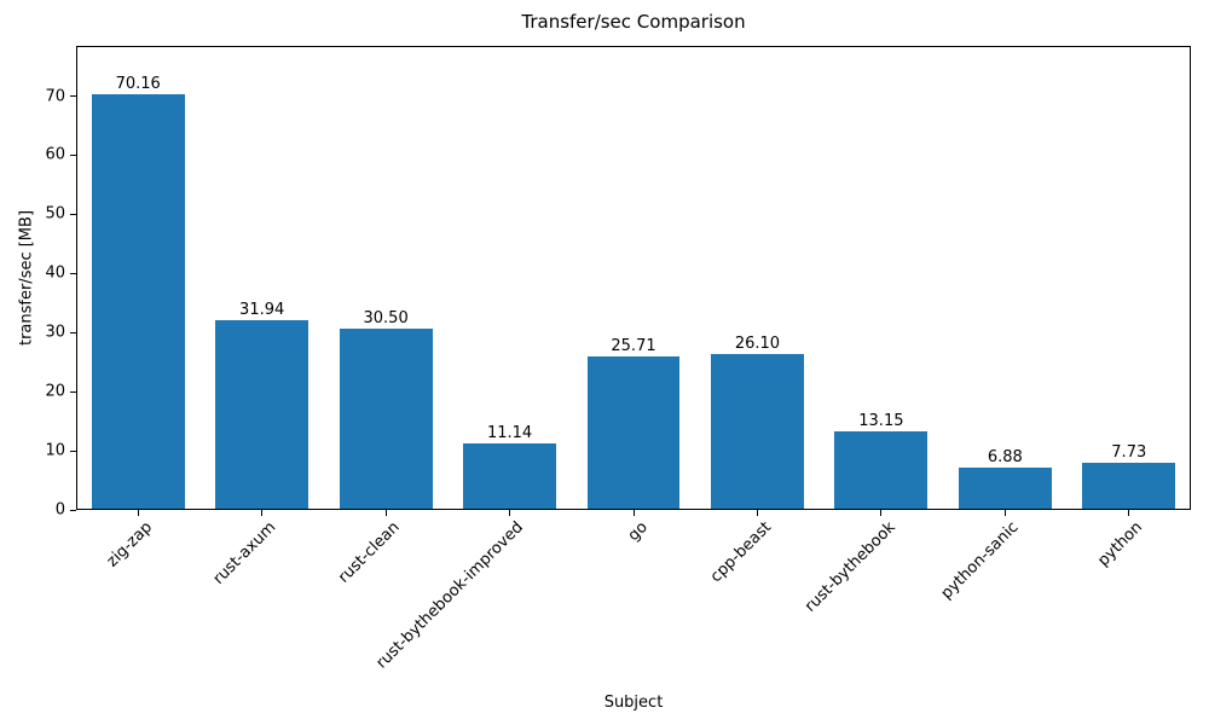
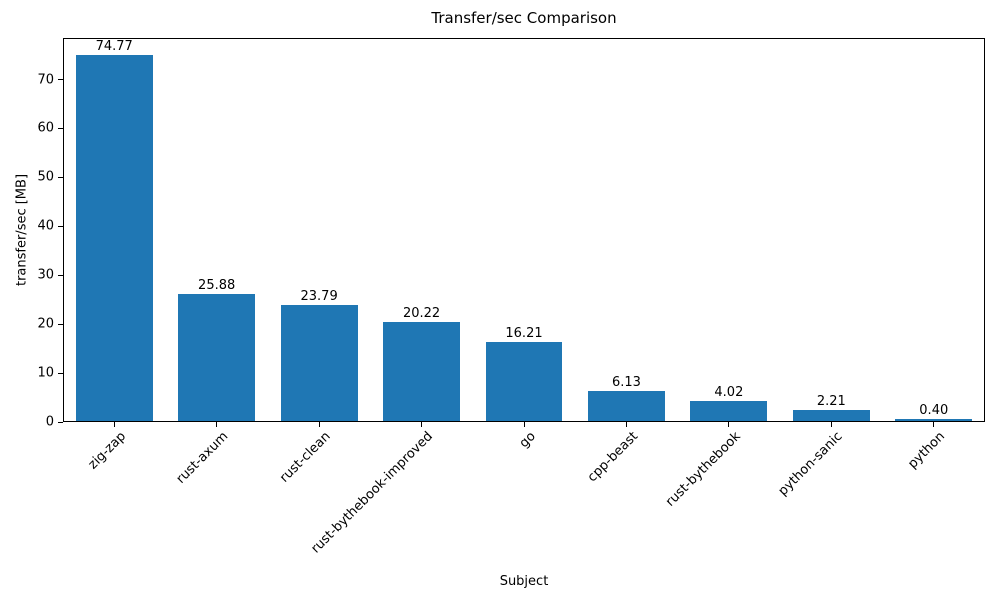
zig-zap: 70.16 -> 74.77
rust-axum: 31.94 -> 25.88
rust-clean: 30.50 -> 23.79
rust-bythebook-improved: 11.14 -> 20.22
go: 25.71 -> 16.21
cpp-beast: 26.10 -> 6.13
rust-bythebook: 13.15 -> 4.02
python-sanic: 6.88 -> 2.21
python: 7.73 -> 0.40
